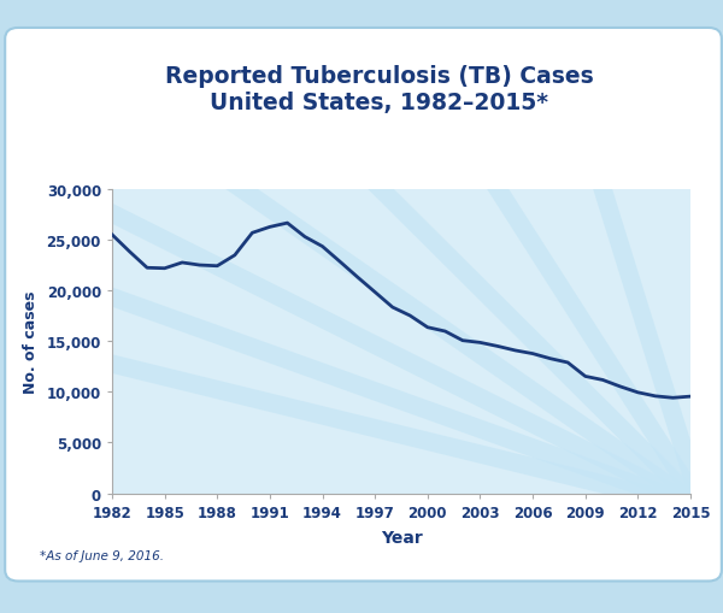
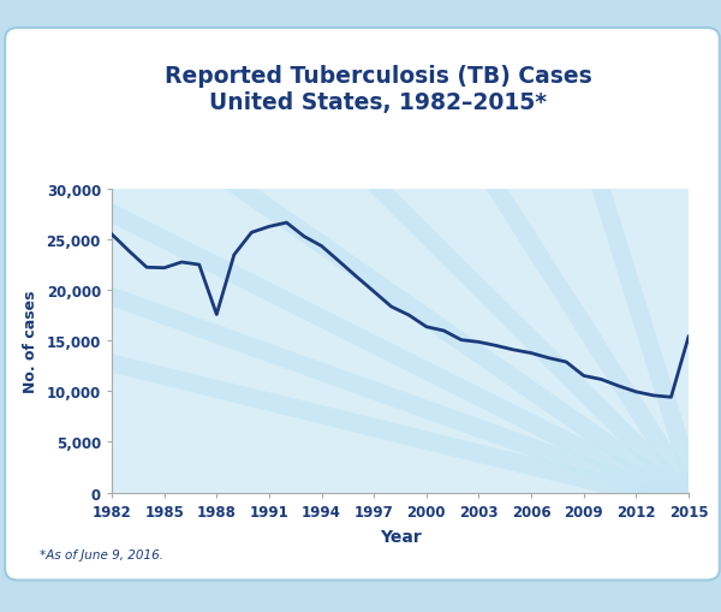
1988: 22,400 -> 17,600
2015: 9,600 -> 15,400
